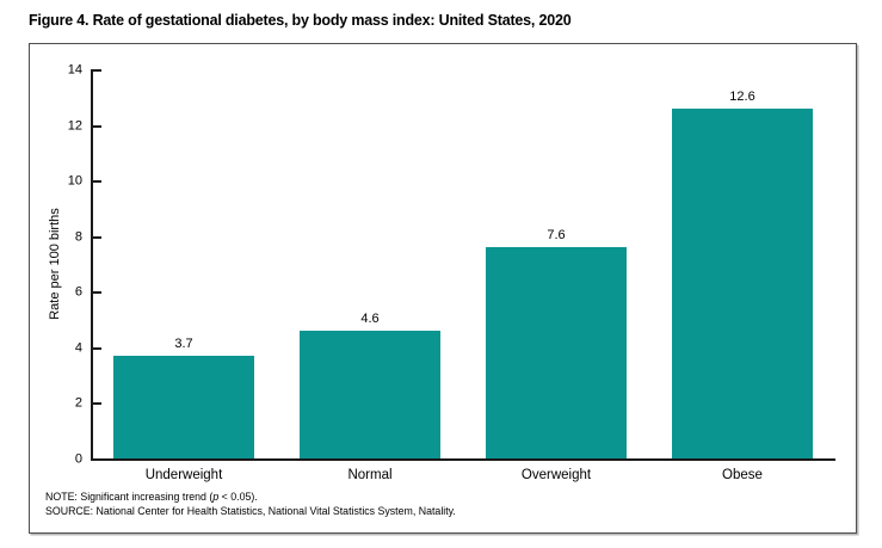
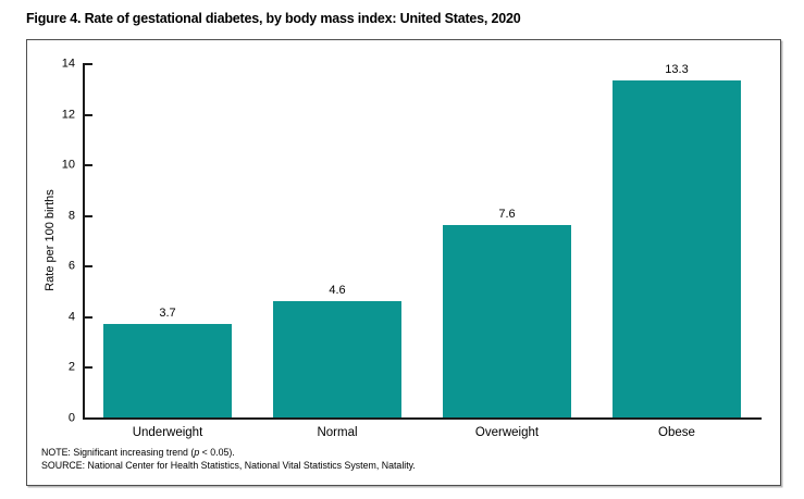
Obese: 12.6 -> 13.3
